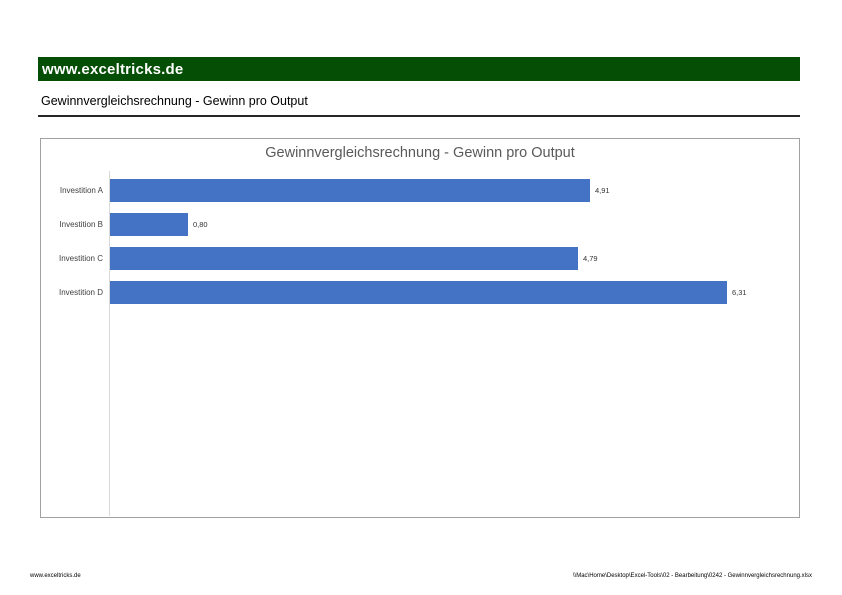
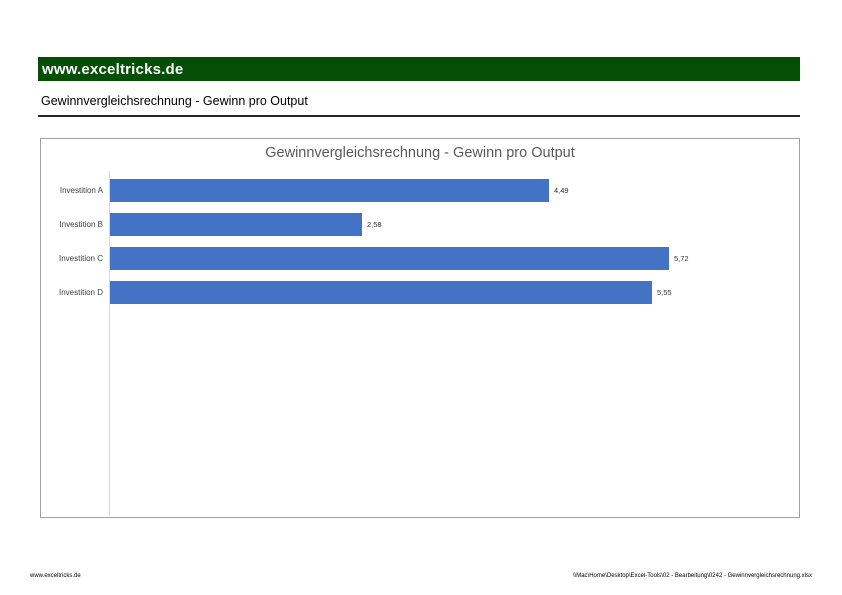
Investition A: 4,91 -> 4,49
Investition B: 0,80 -> 2,58
Investition C: 4,79 -> 5,72
Investition D: 6,31 -> 5,55
